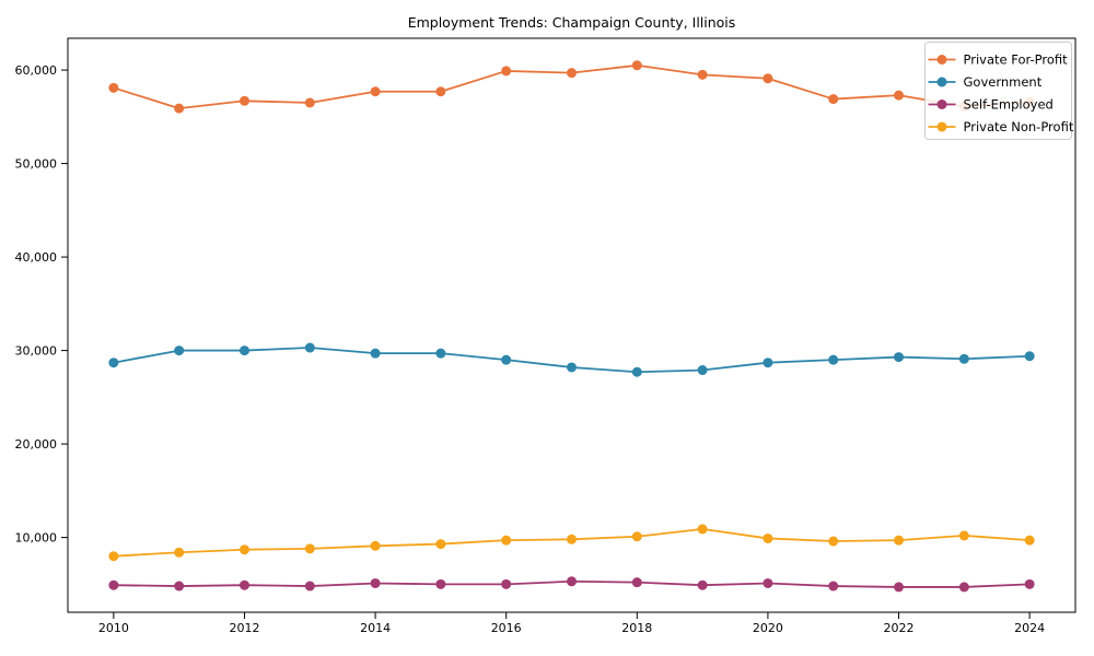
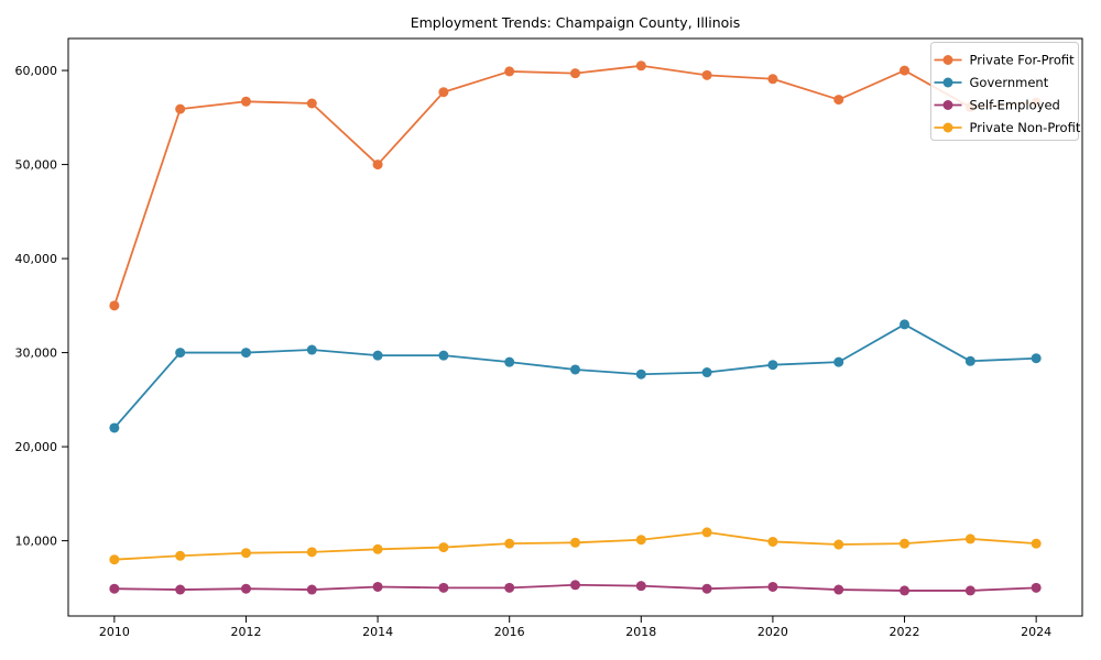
Private For-Profit/2010: 58000 -> 35000
Government/2010: 29000 -> 22000
Private For-Profit/2014: 58000 -> 50000
Private For-Profit/2022: 57000 -> 60000
Government/2022: 29000 -> 33000
